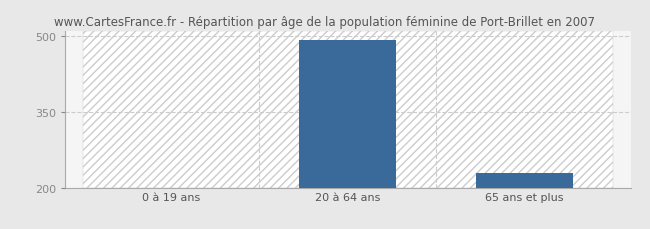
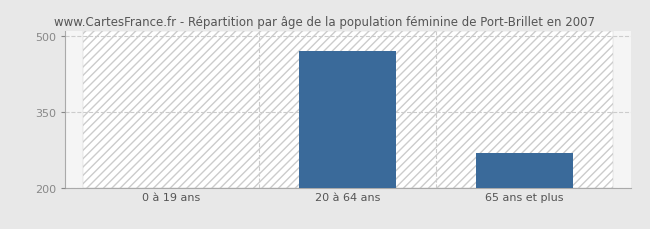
20 à 64 ans: 493 -> 470
65 ans et plus: 228 -> 268
